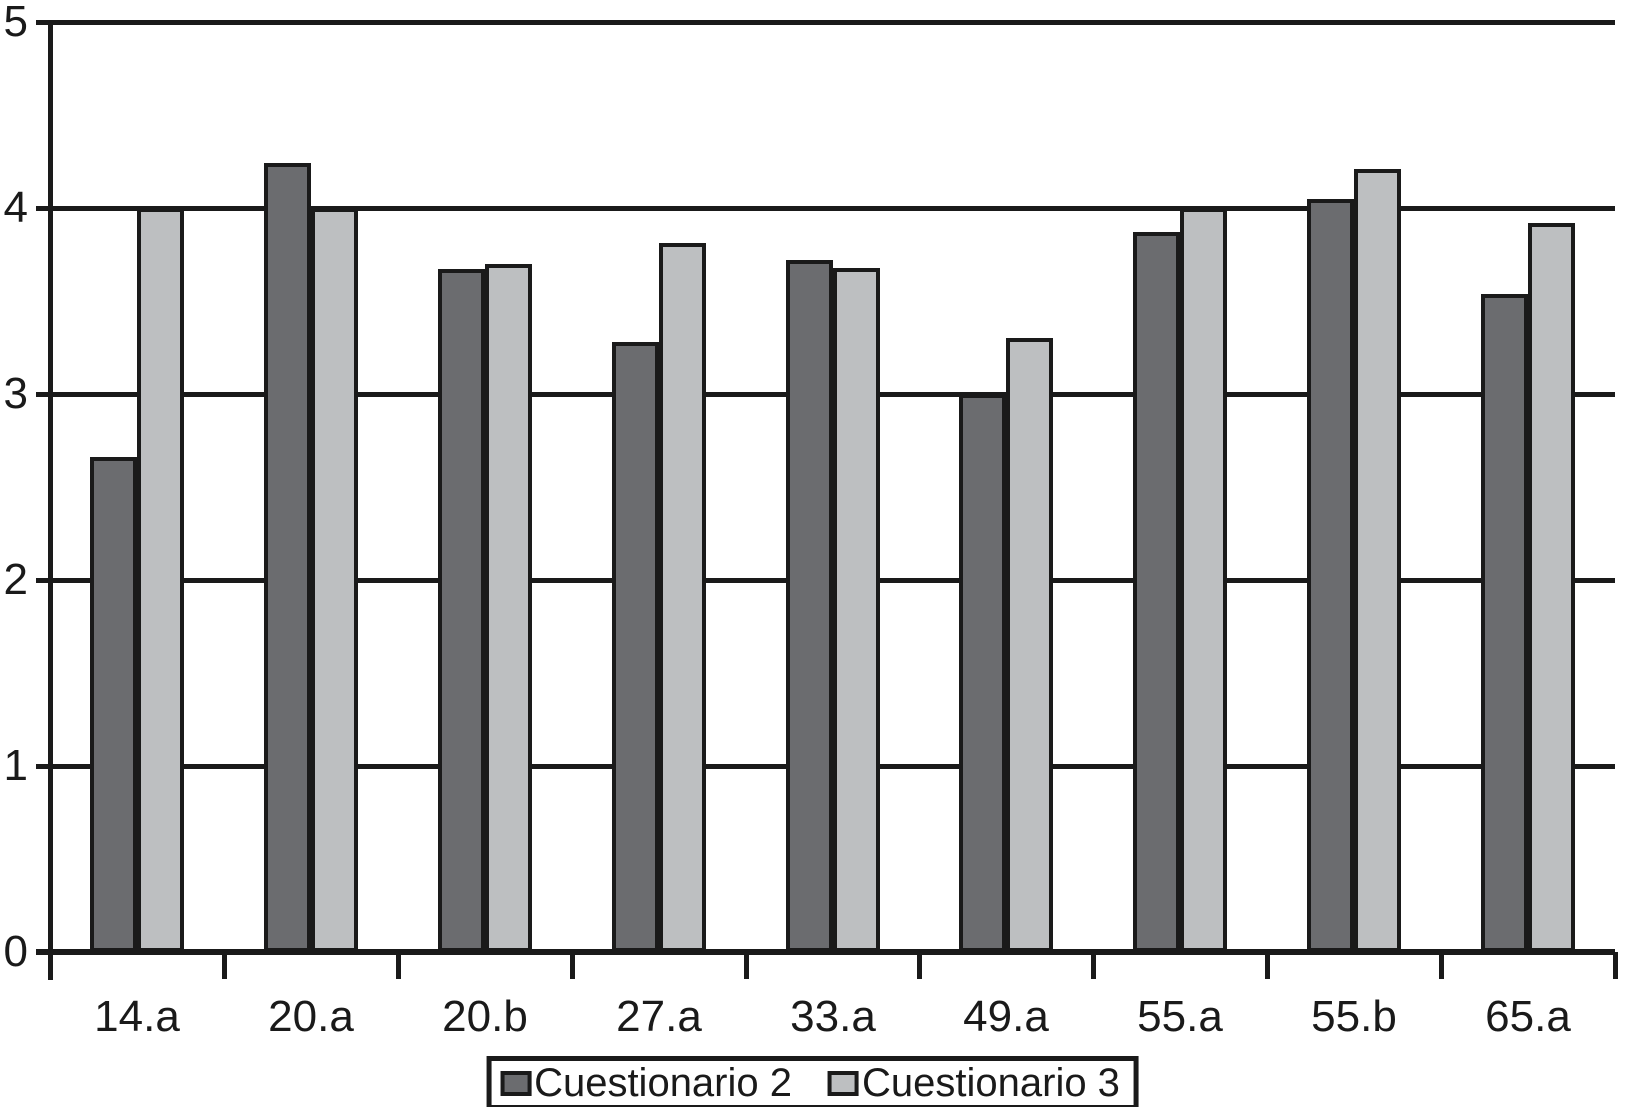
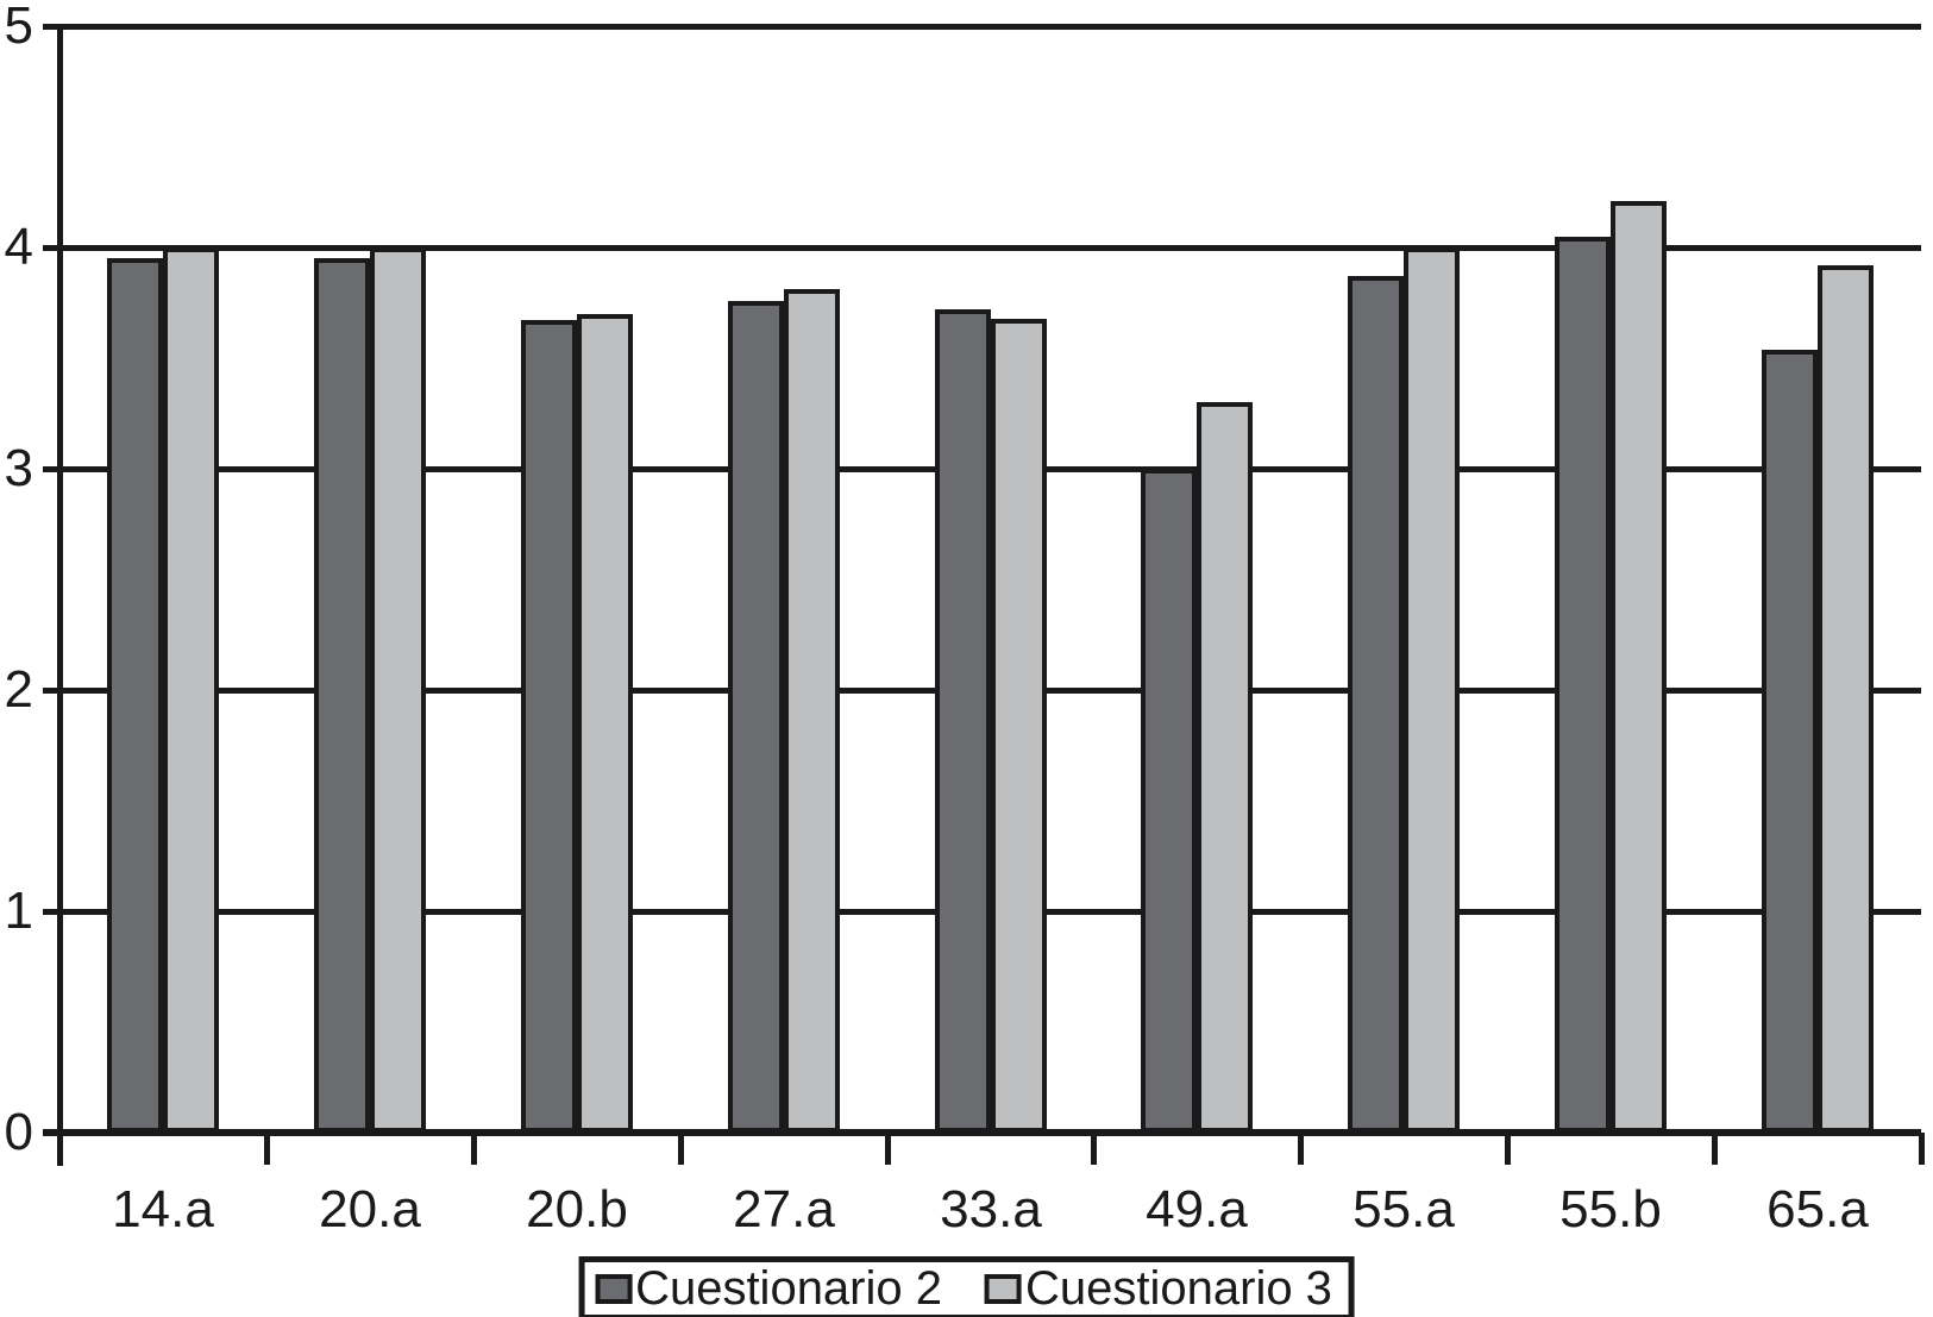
Cuestionario 2/14.a: 2.66 -> 3.95
Cuestionario 2/20.a: 4.24 -> 3.95
Cuestionario 2/27.a: 3.28 -> 3.76
